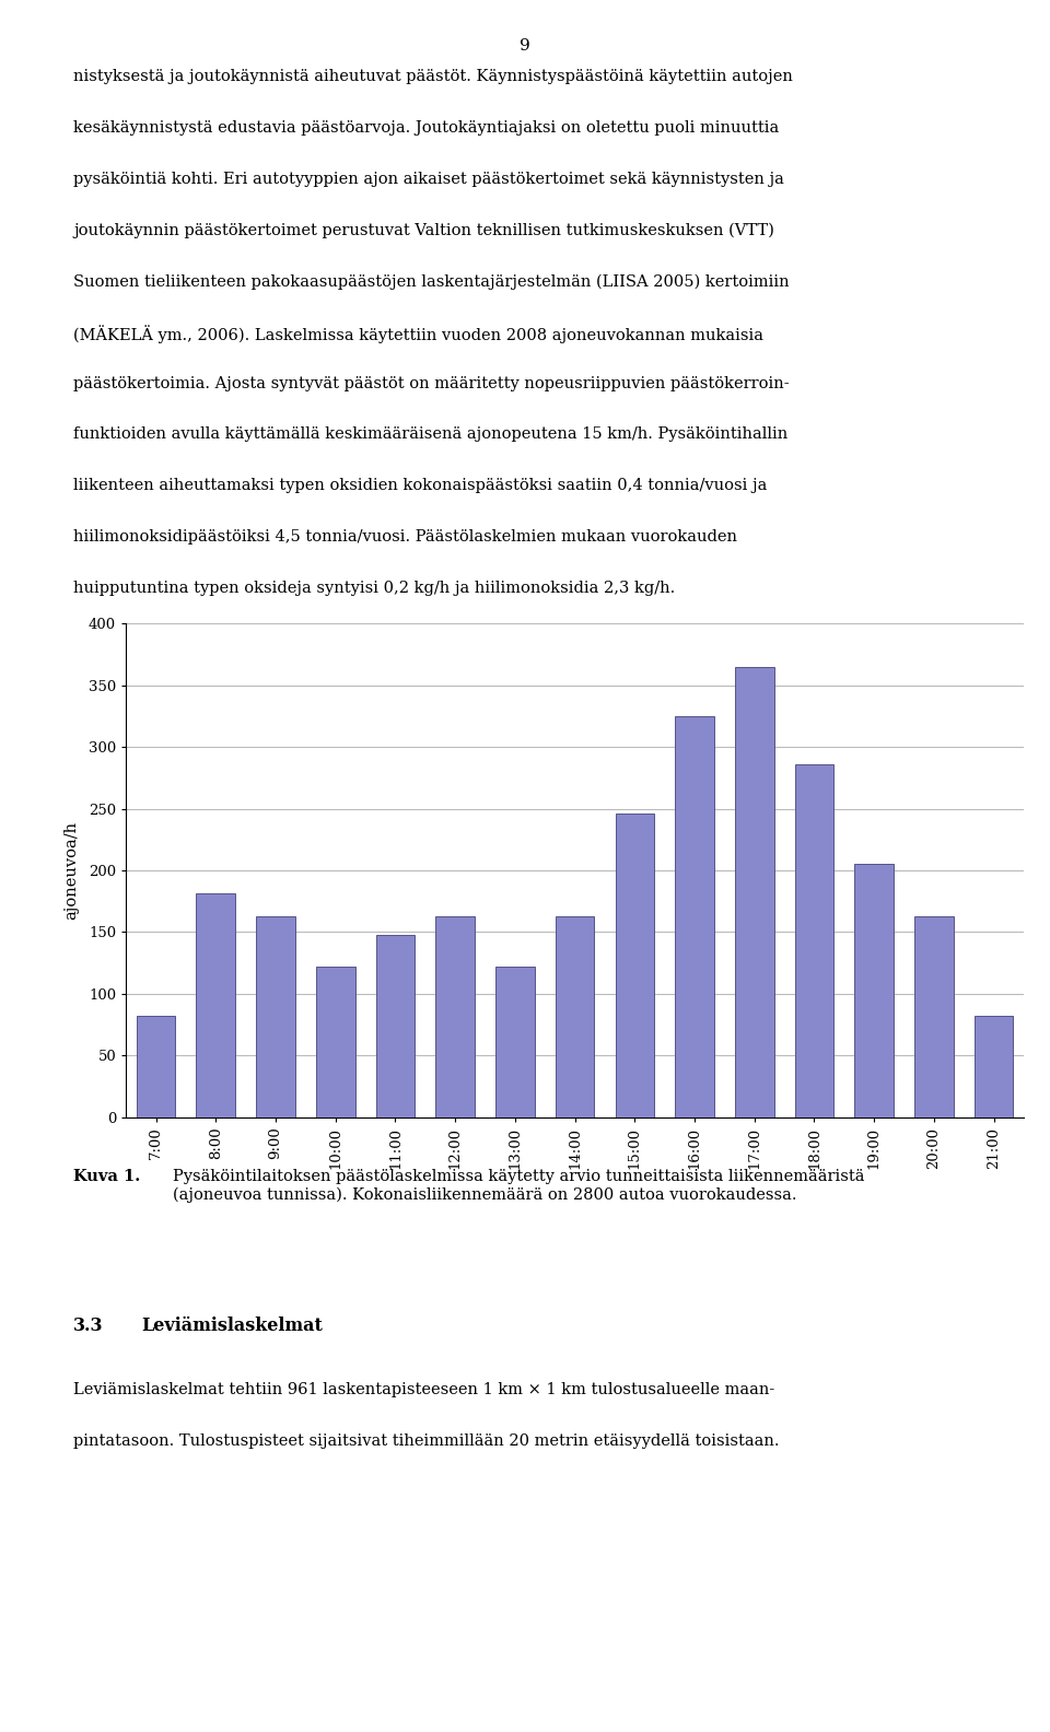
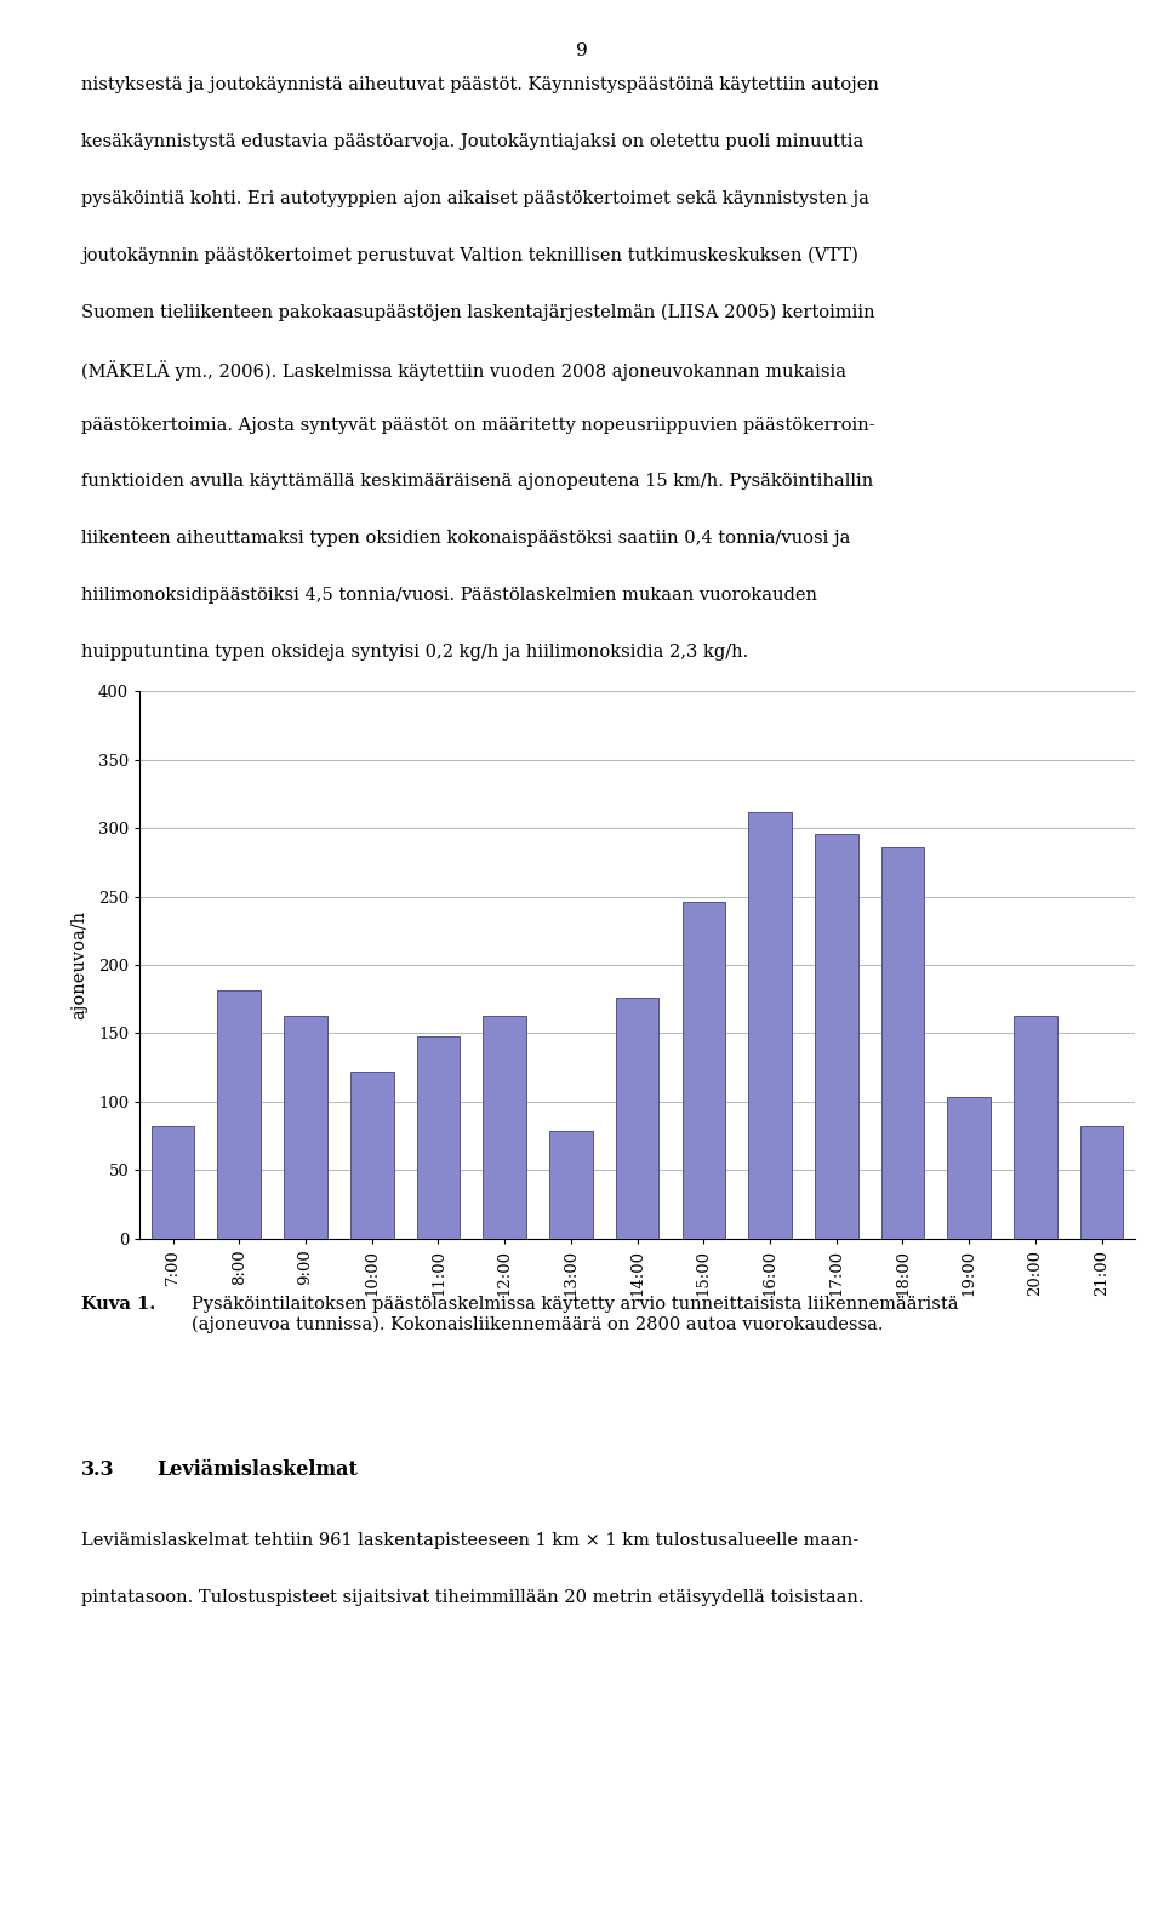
13:00: 122 -> 79
14:00: 163 -> 176
16:00: 325 -> 312
17:00: 365 -> 296
19:00: 205 -> 103
